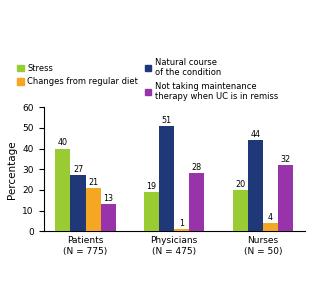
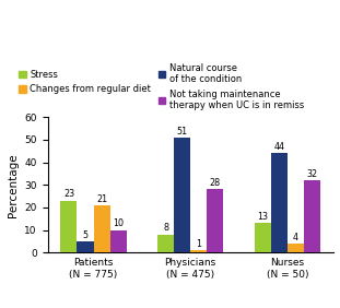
Stress/Patients (N = 775): 40 -> 23
Natural course of the condition/Patients (N = 775): 27 -> 5
Not taking maintenance therapy when UC is in remiss/Patients (N = 775): 13 -> 10
Stress/Physicians (N = 475): 19 -> 8
Stress/Nurses (N = 50): 20 -> 13
